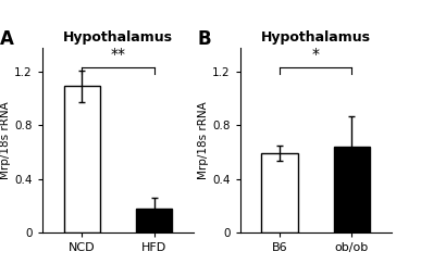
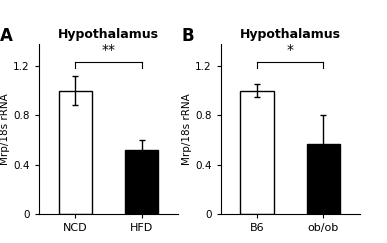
NCD: 1.09 -> 1.00
HFD: 0.18 -> 0.52
B6: 0.59 -> 1.00
ob/ob: 0.64 -> 0.57
